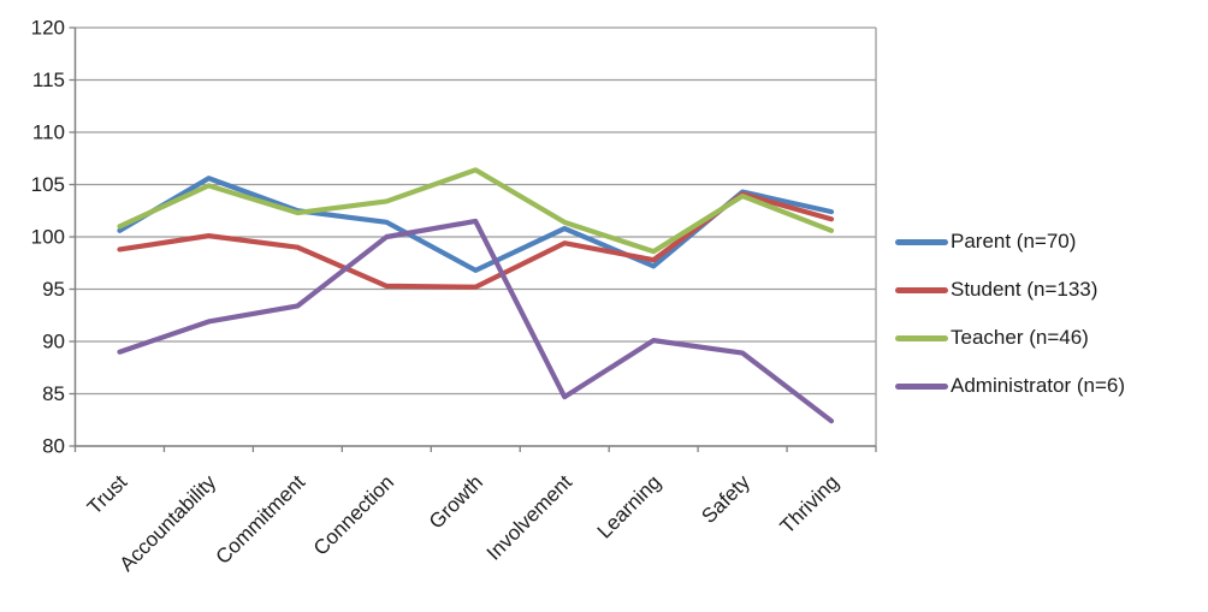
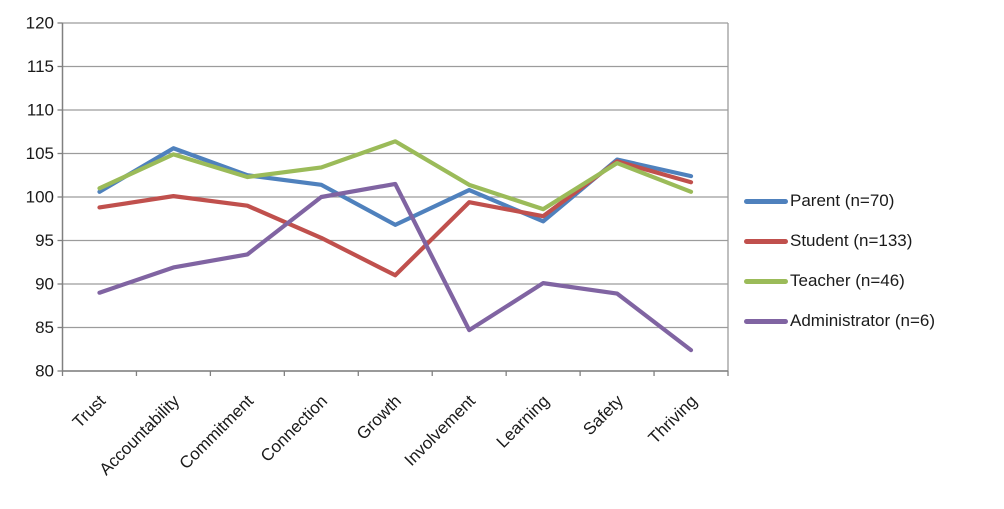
Student (n=133)/Growth: 95 -> 91
